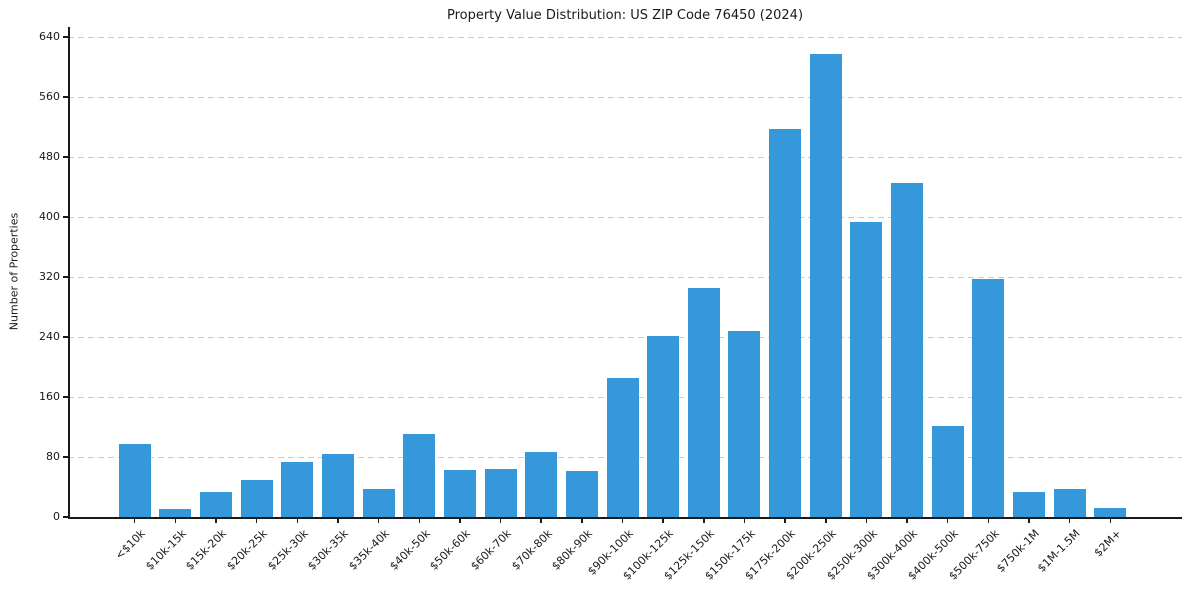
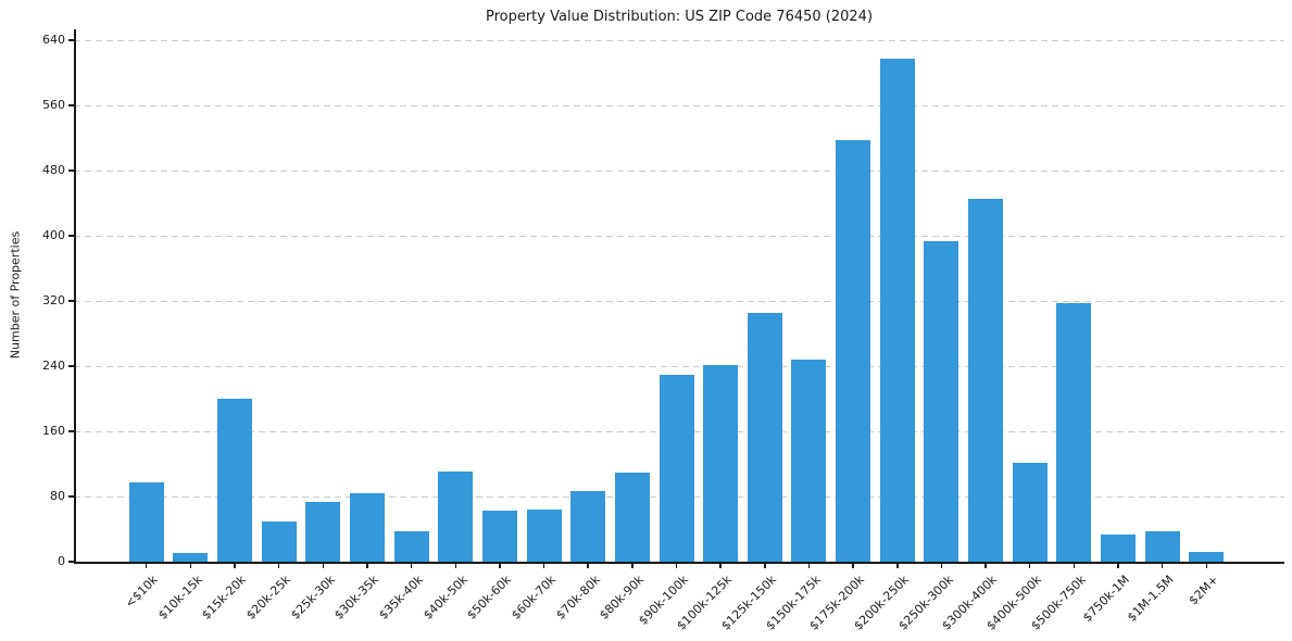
$15k-20k: 30 -> 200
$80k-90k: 60 -> 110
$90k-100k: 180 -> 230
